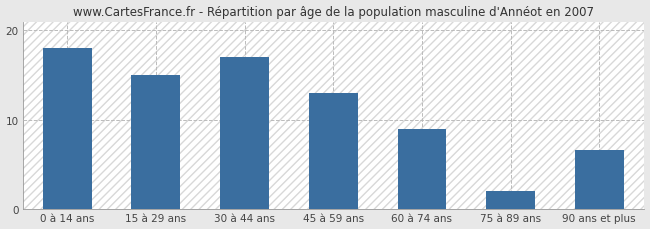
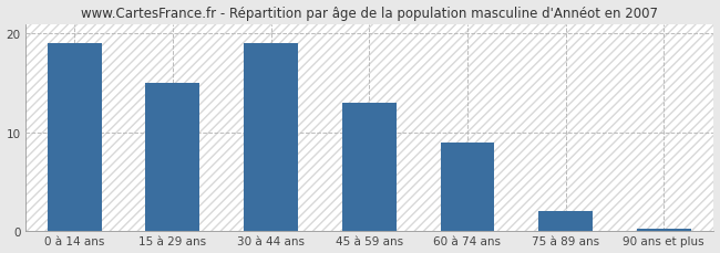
0 à 14 ans: 18.0 -> 19.0
30 à 44 ans: 17.0 -> 19.0
90 ans et plus: 6.6 -> 0.2
